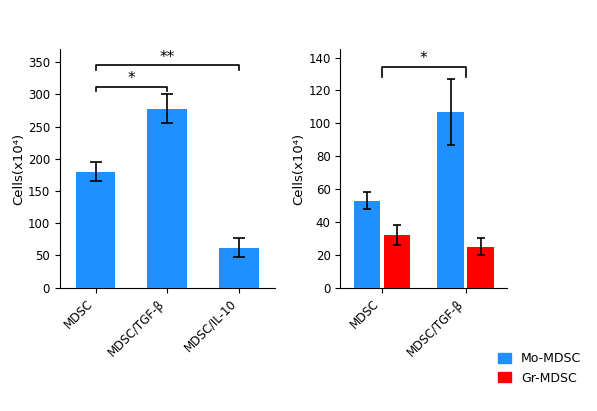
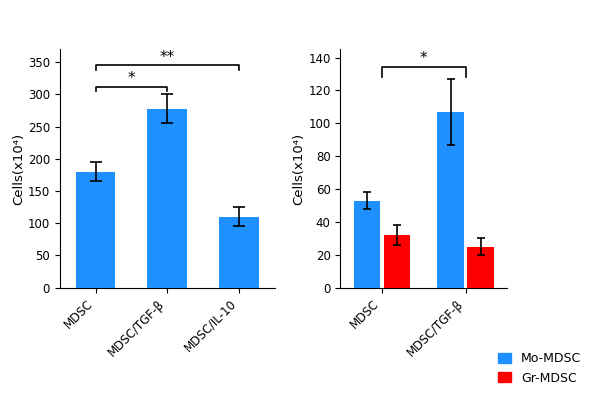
Mo-MDSC/MDSC/IL-10: 62 -> 110
